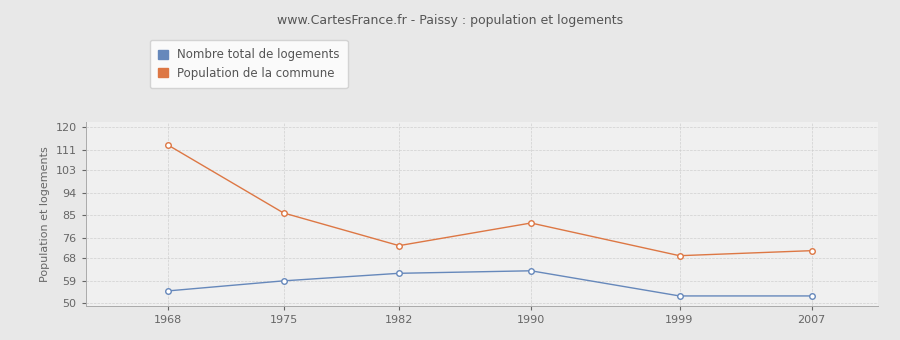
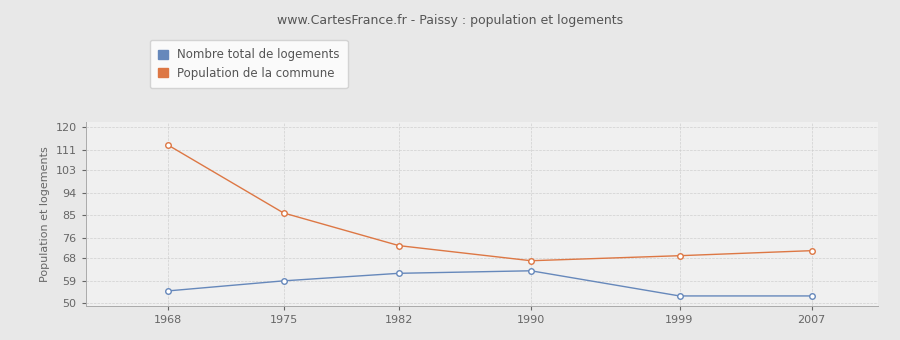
Population de la commune/1990: 82 -> 67
